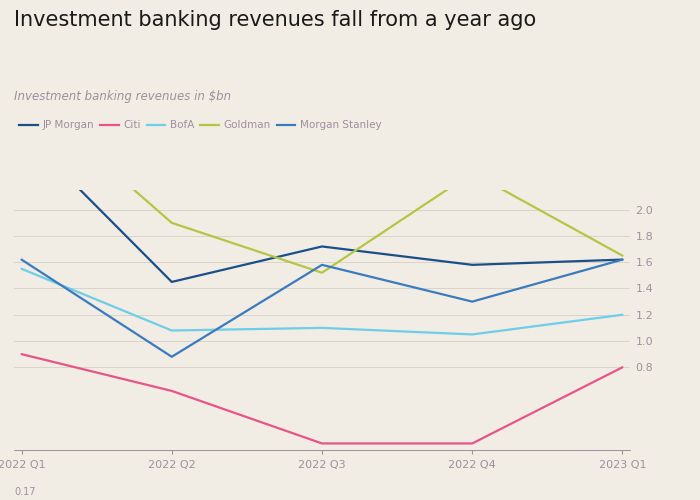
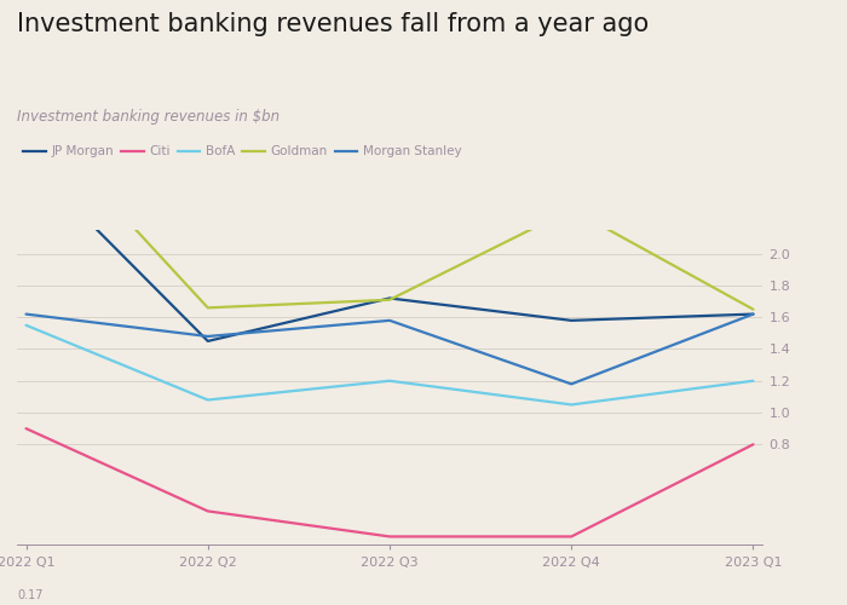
Citi/2022 Q2: 0.62 -> 0.38
Goldman/2022 Q2: 1.90 -> 1.66
Morgan Stanley/2022 Q2: 0.88 -> 1.48
BofA/2022 Q3: 1.10 -> 1.20
Goldman/2022 Q3: 1.52 -> 1.71
Morgan Stanley/2022 Q4: 1.30 -> 1.18
